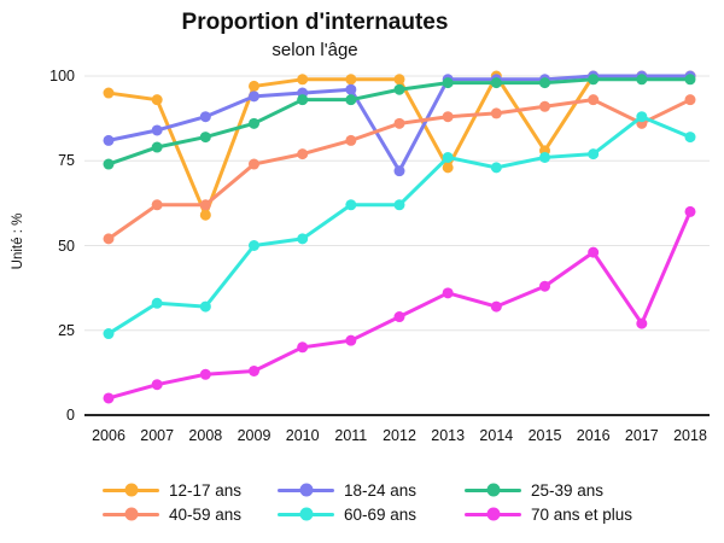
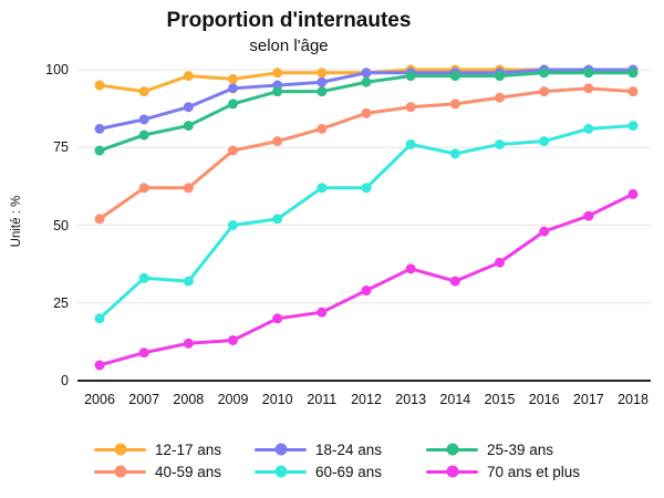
60-69 ans/2006: 24 -> 20
12-17 ans/2008: 59 -> 98
25-39 ans/2009: 86 -> 89
18-24 ans/2012: 72 -> 99
12-17 ans/2013: 73 -> 100
12-17 ans/2015: 78 -> 100
40-59 ans/2017: 86 -> 94
60-69 ans/2017: 88 -> 81
70 ans et plus/2017: 27 -> 53
